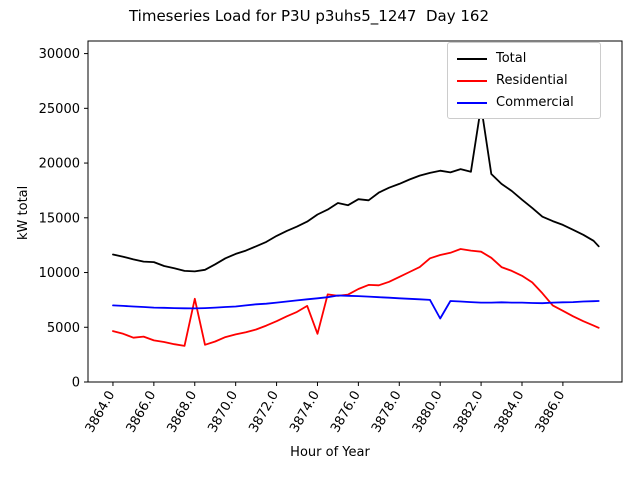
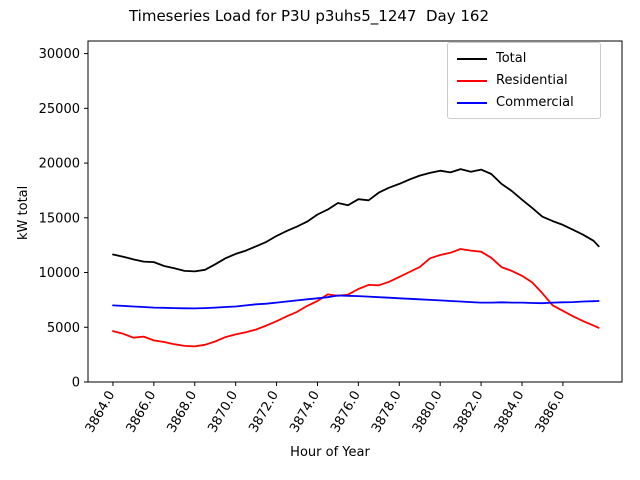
Residential/3868.0: 7600 -> 3200
Residential/3874.0: 4400 -> 7400
Commercial/3880.0: 5800 -> 7400
Total/3882.0: 25200 -> 19400
